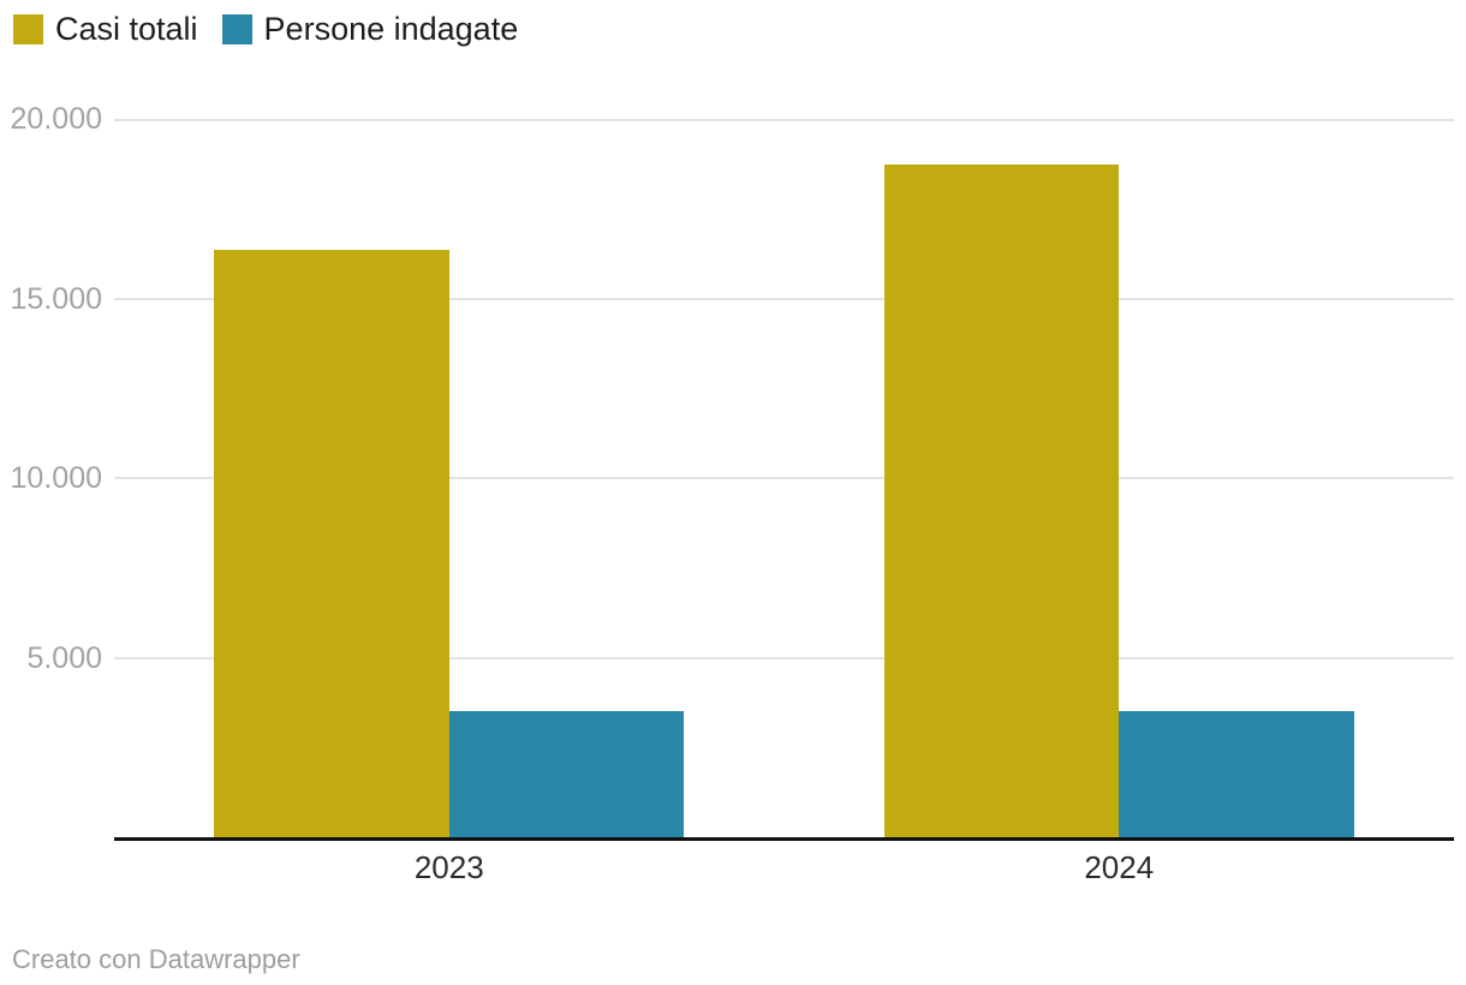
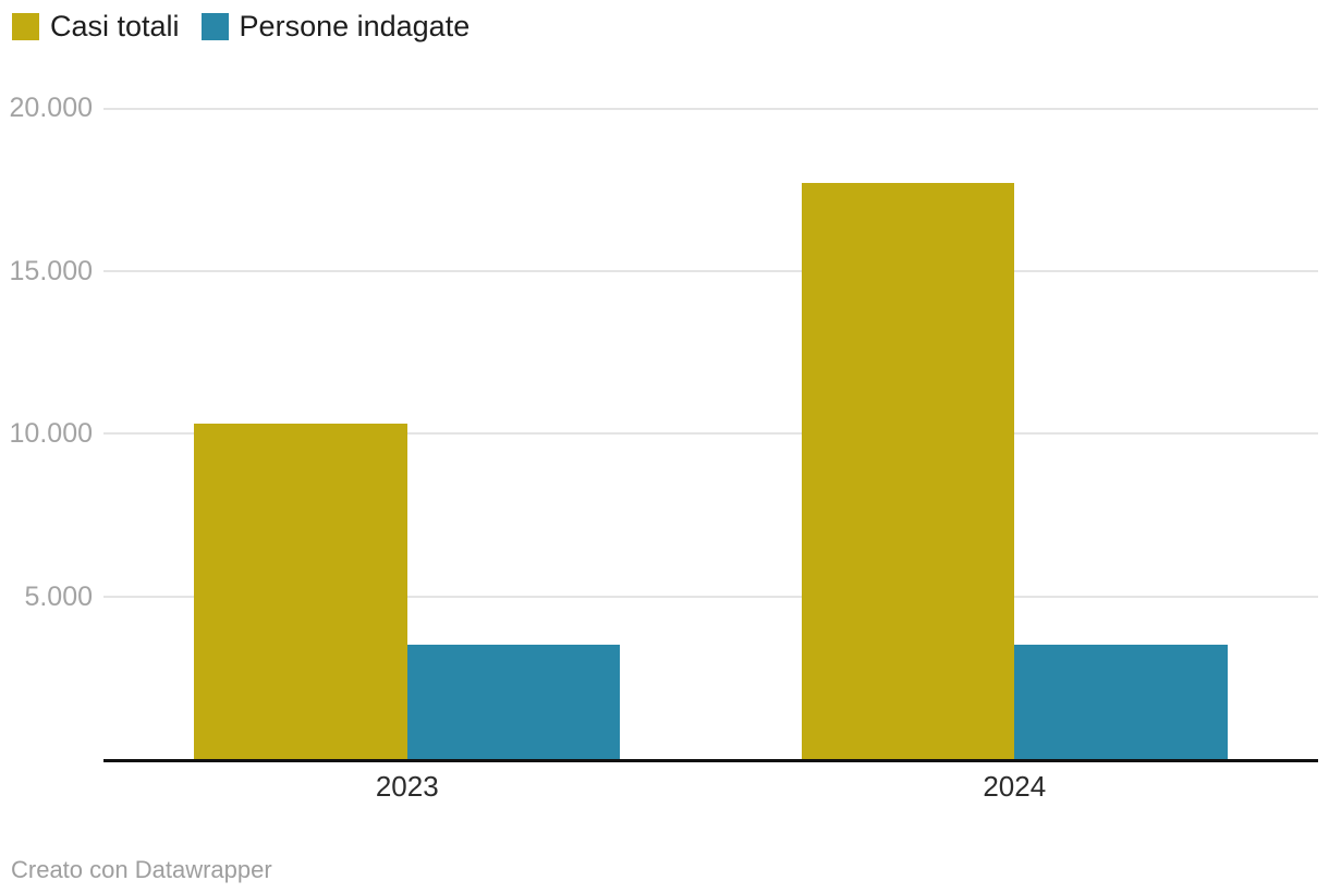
Casi totali/2023: 16400 -> 10300
Casi totali/2024: 18700 -> 17700
